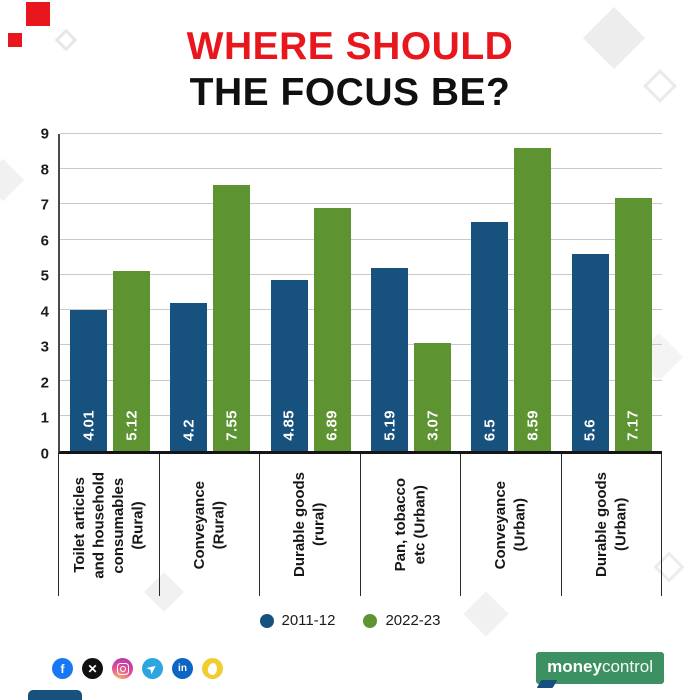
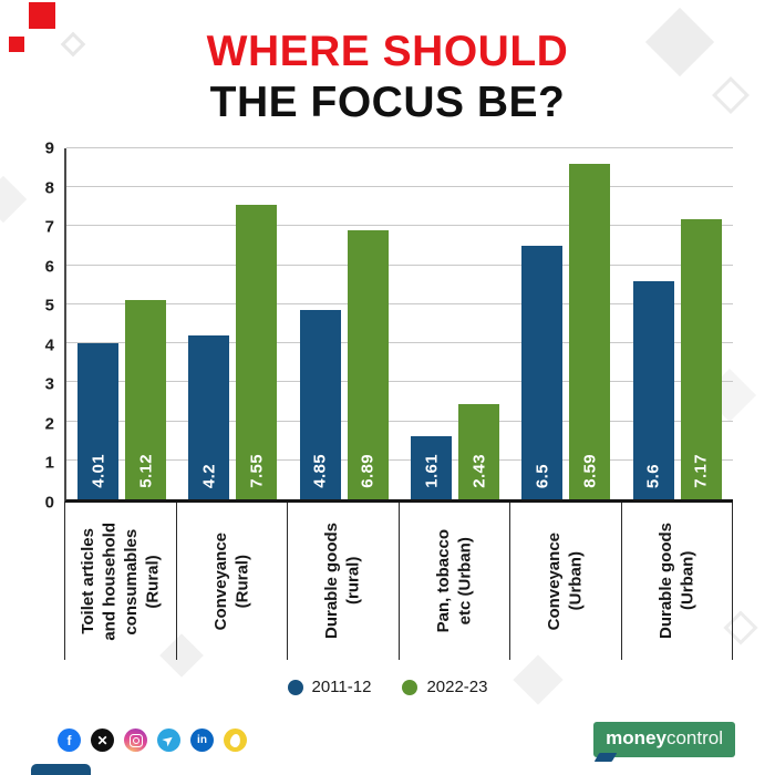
2011-12/Pan, tobacco etc (Urban): 5.19 -> 1.61
2022-23/Pan, tobacco etc (Urban): 3.07 -> 2.43
